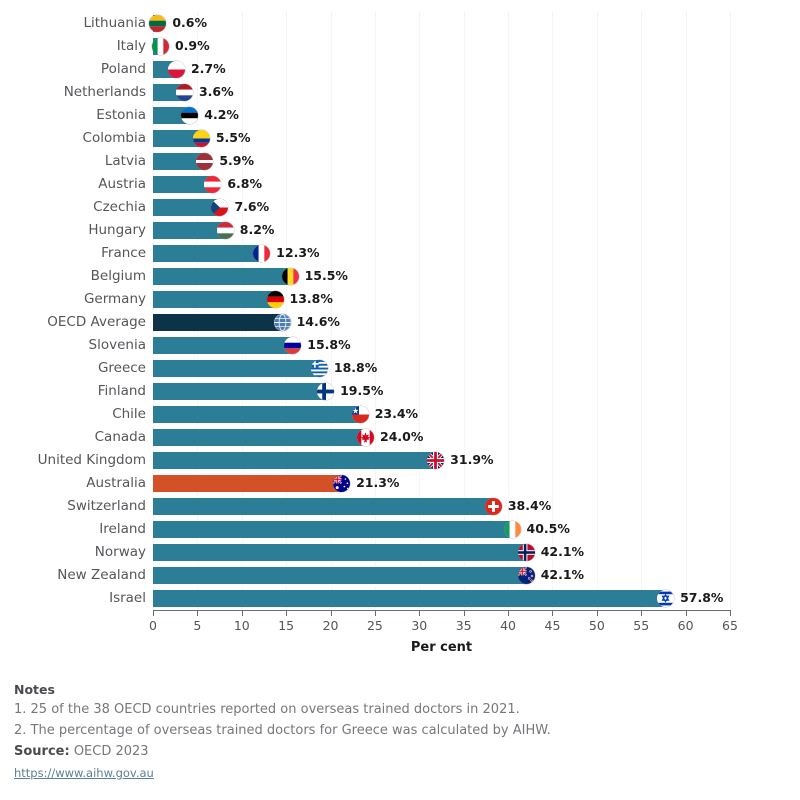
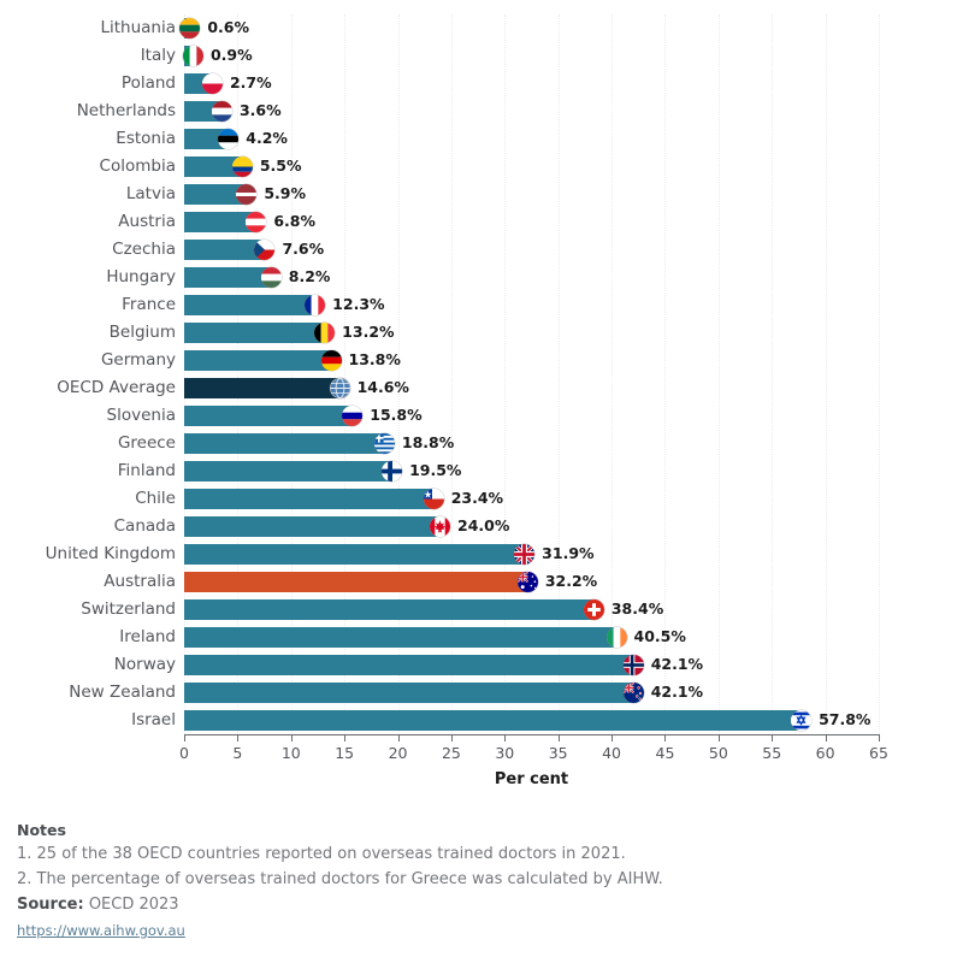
Belgium: 15.5% -> 13.2%
Australia: 21.3% -> 32.2%
